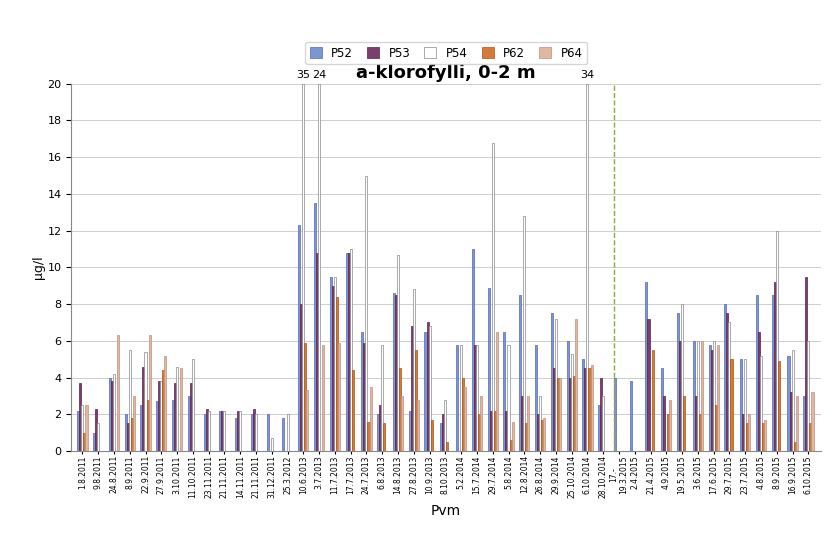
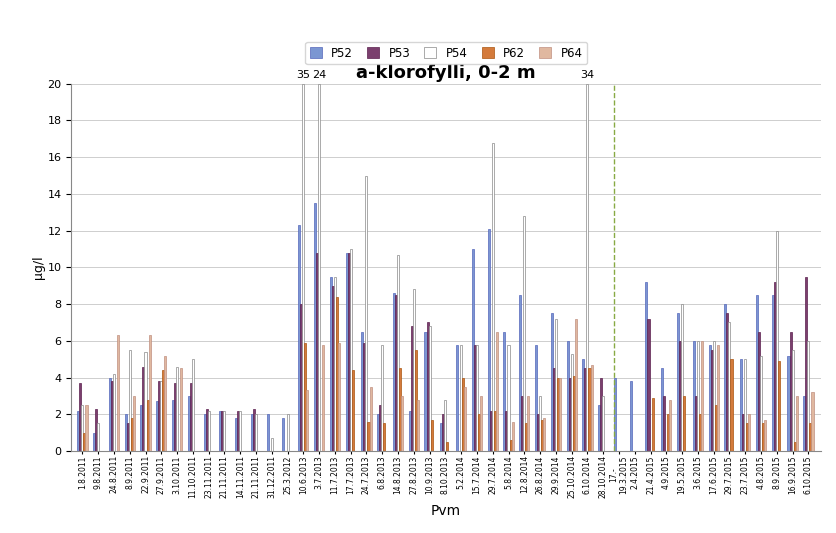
P52/29.7.2014: 8.9 -> 12.1
P62/21.4.2015: 5.5 -> 2.9
P53/16.9.2015: 3.2 -> 6.5
